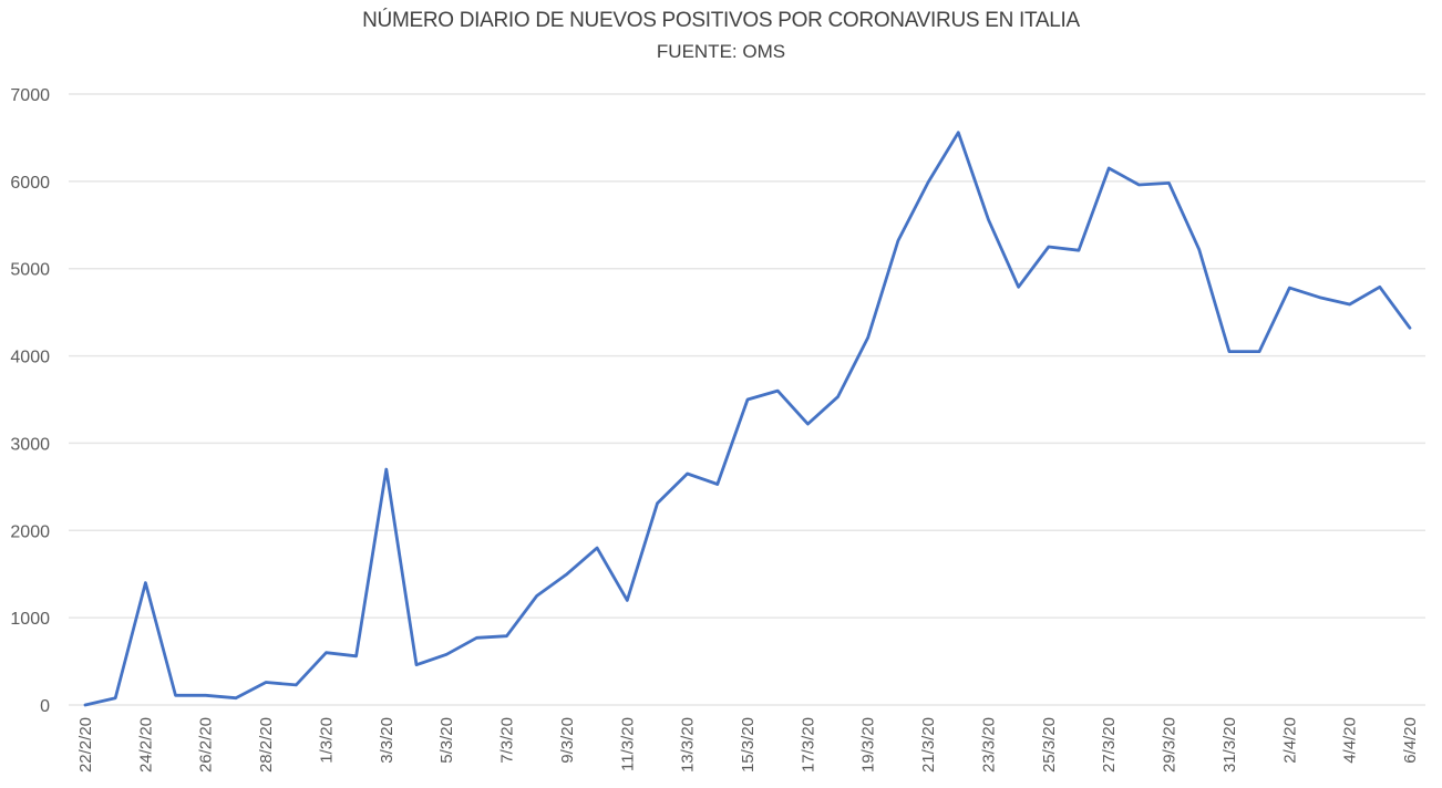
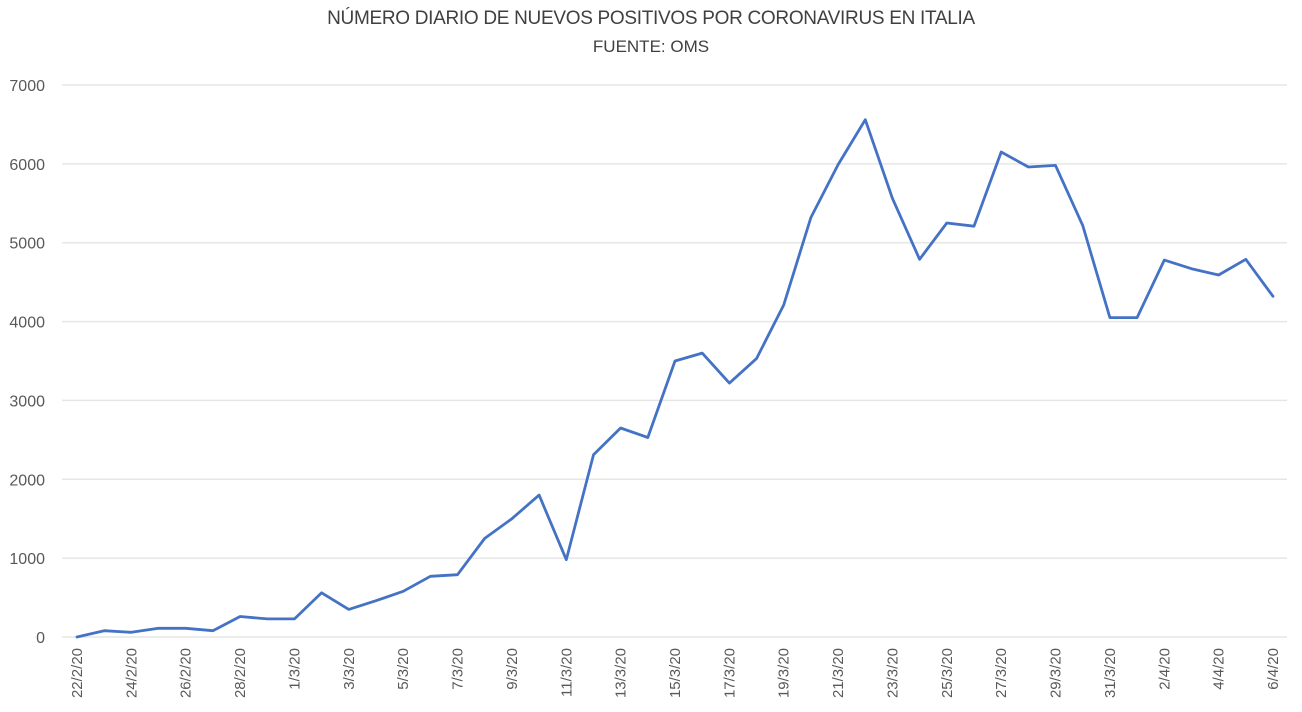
24/2/20: 1400 -> 100
1/3/20: 600 -> 200
3/3/20: 2700 -> 400
11/3/20: 1200 -> 1000
